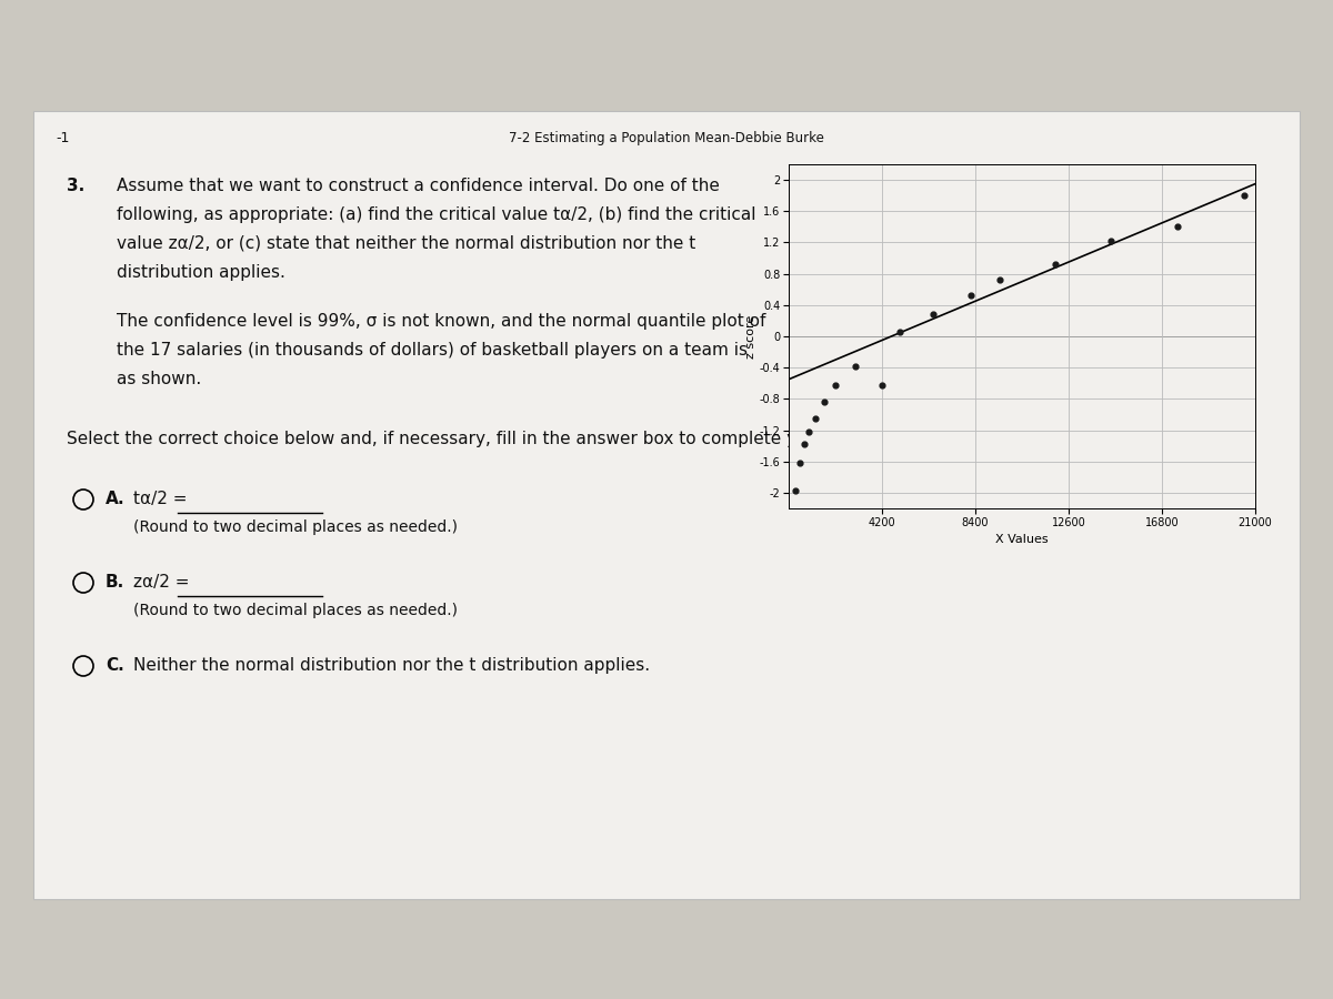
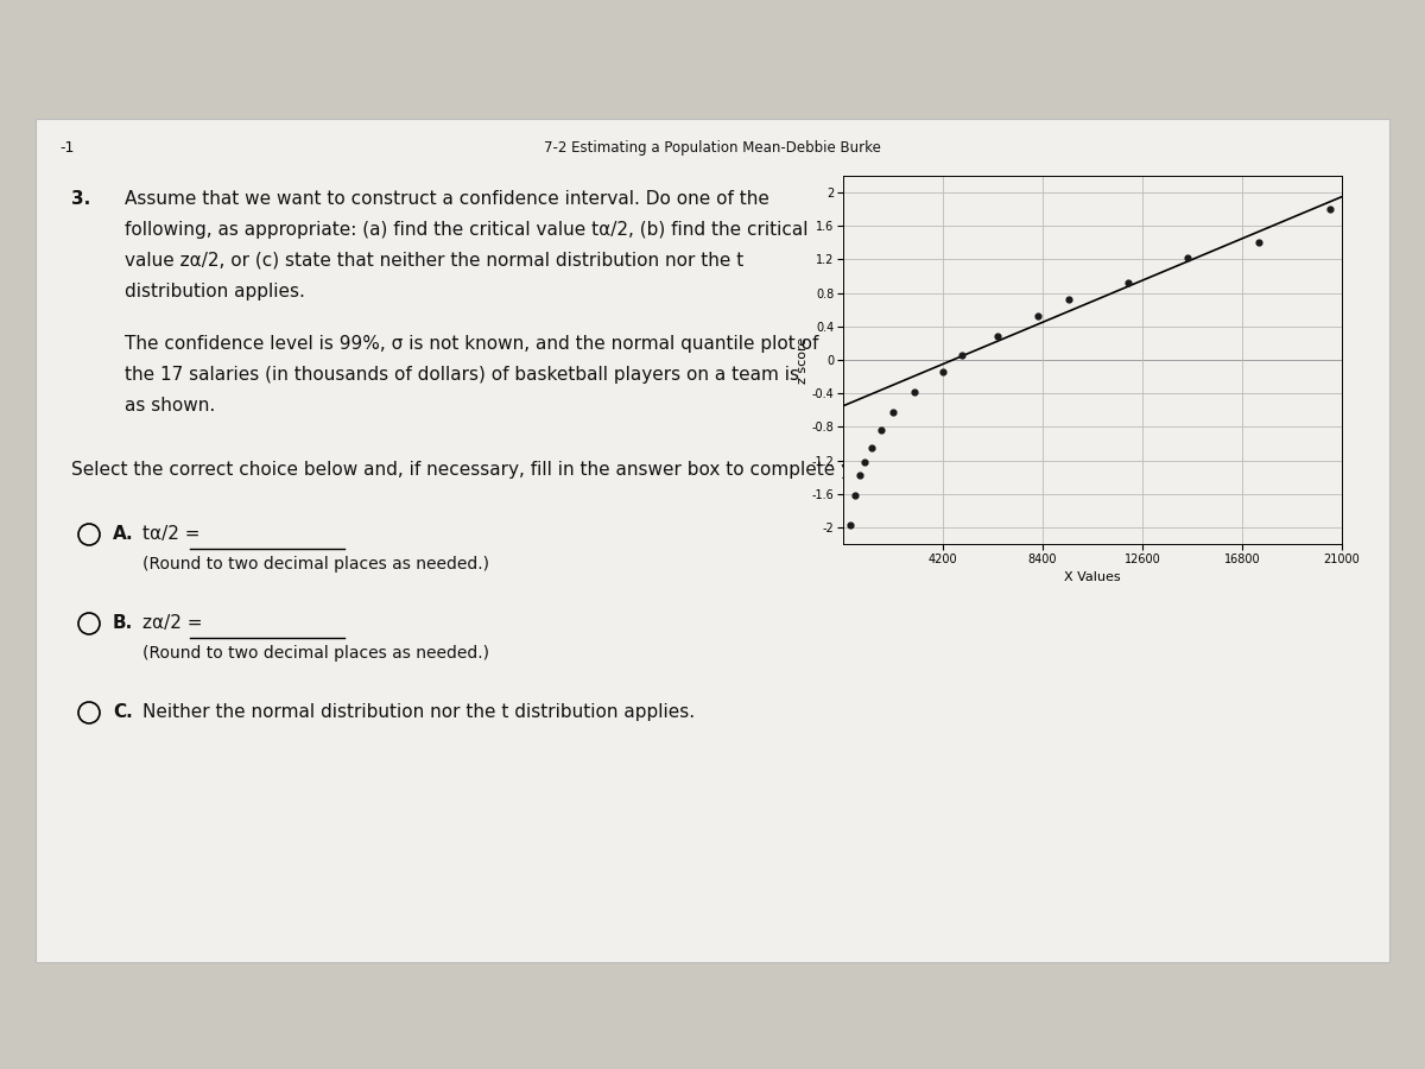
4200: -0.62 -> -0.14
